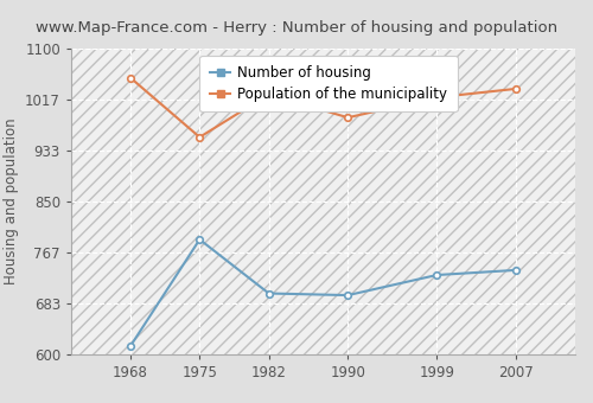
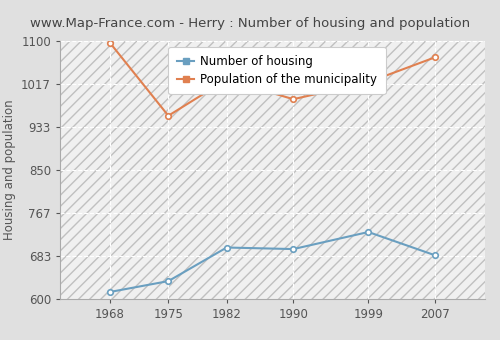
Population of the municipality/1968: 1052 -> 1096
Number of housing/1975: 788 -> 635
Number of housing/2007: 738 -> 685
Population of the municipality/2007: 1034 -> 1068
